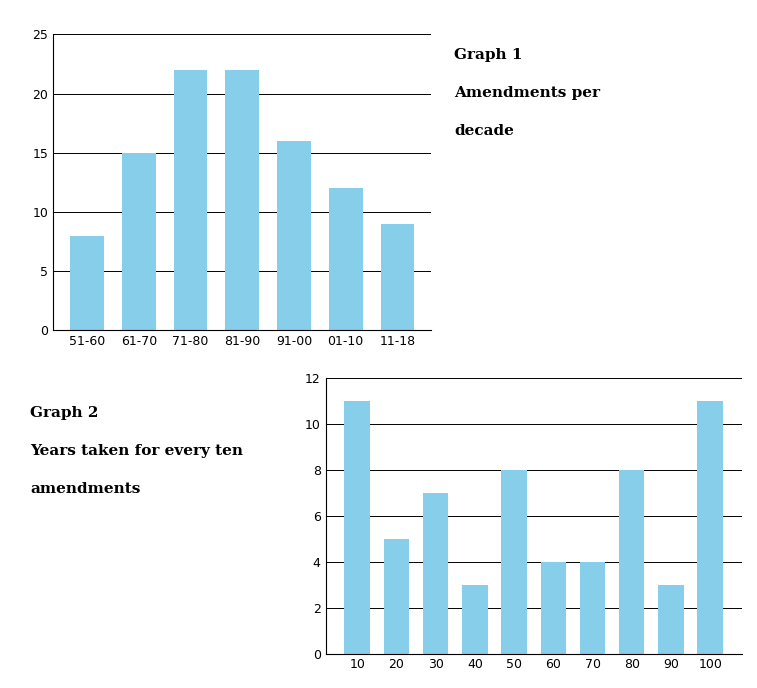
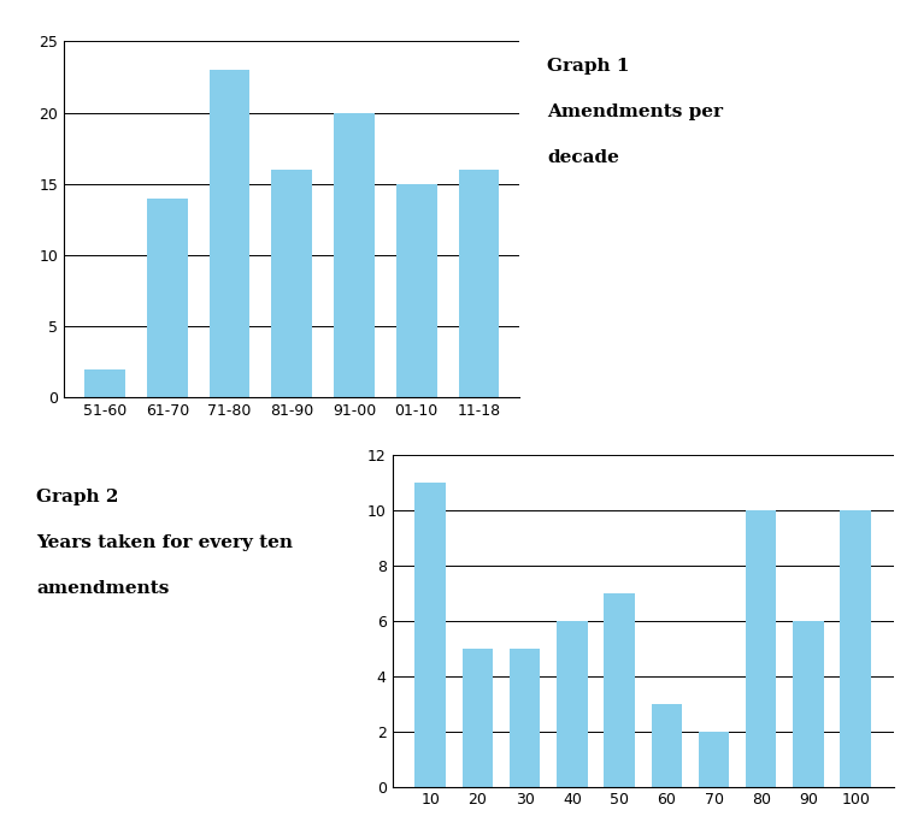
51-60: 8 -> 2
61-70: 15 -> 14
71-80: 22 -> 23
81-90: 22 -> 16
91-00: 16 -> 20
01-10: 12 -> 15
11-18: 9 -> 16
30: 7 -> 5
40: 3 -> 6
50: 8 -> 7
60: 4 -> 3
70: 4 -> 2
80: 8 -> 10
90: 3 -> 6
100: 11 -> 10
